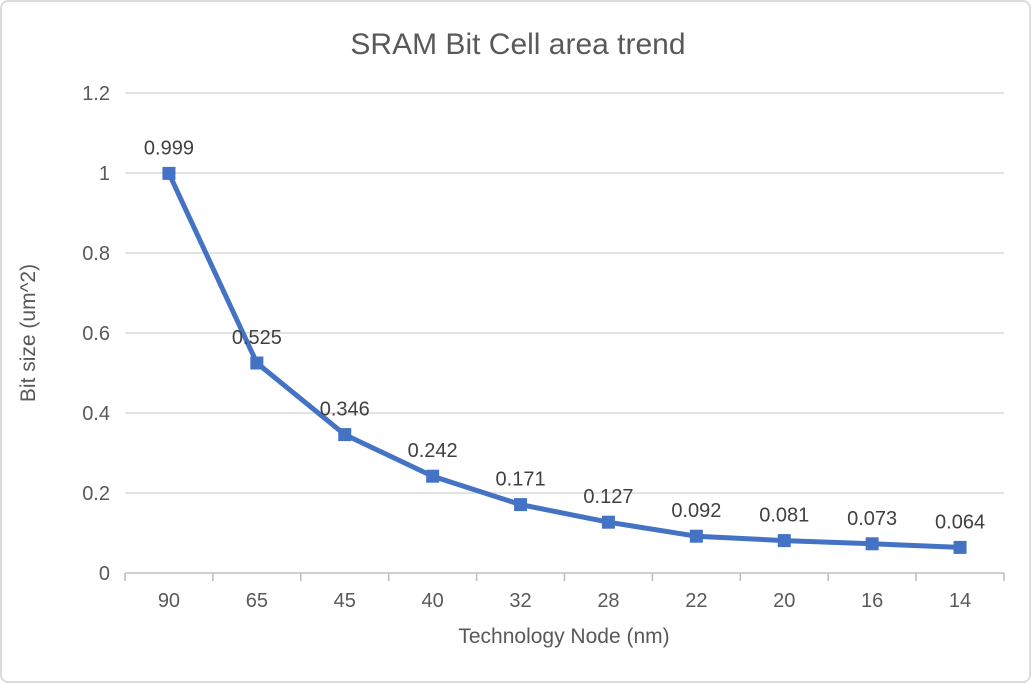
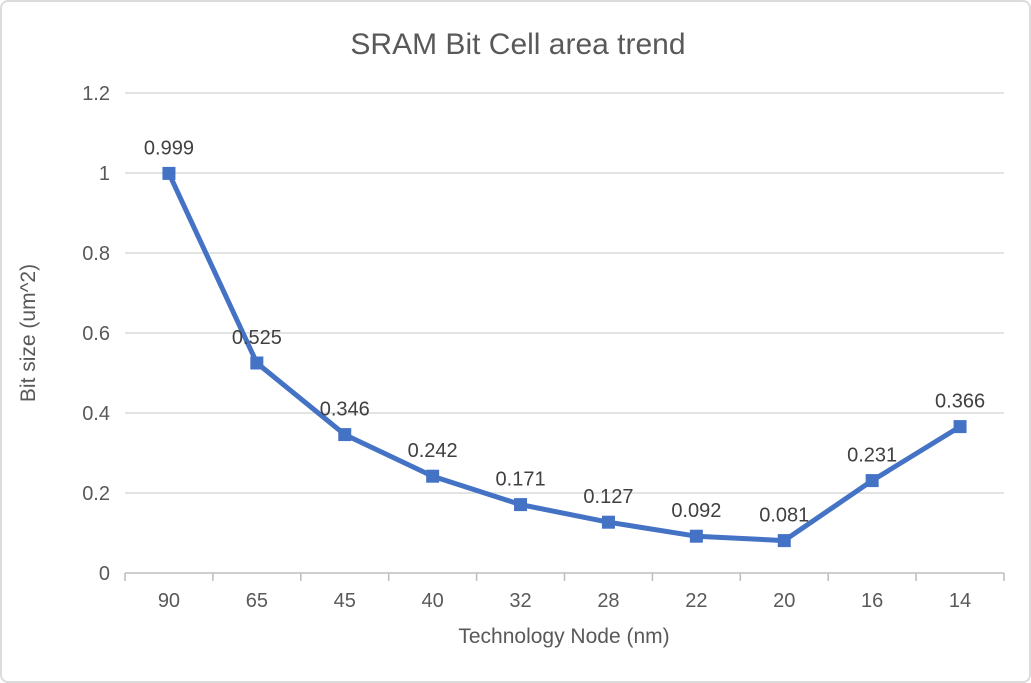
16: 0.073 -> 0.231
14: 0.064 -> 0.366
